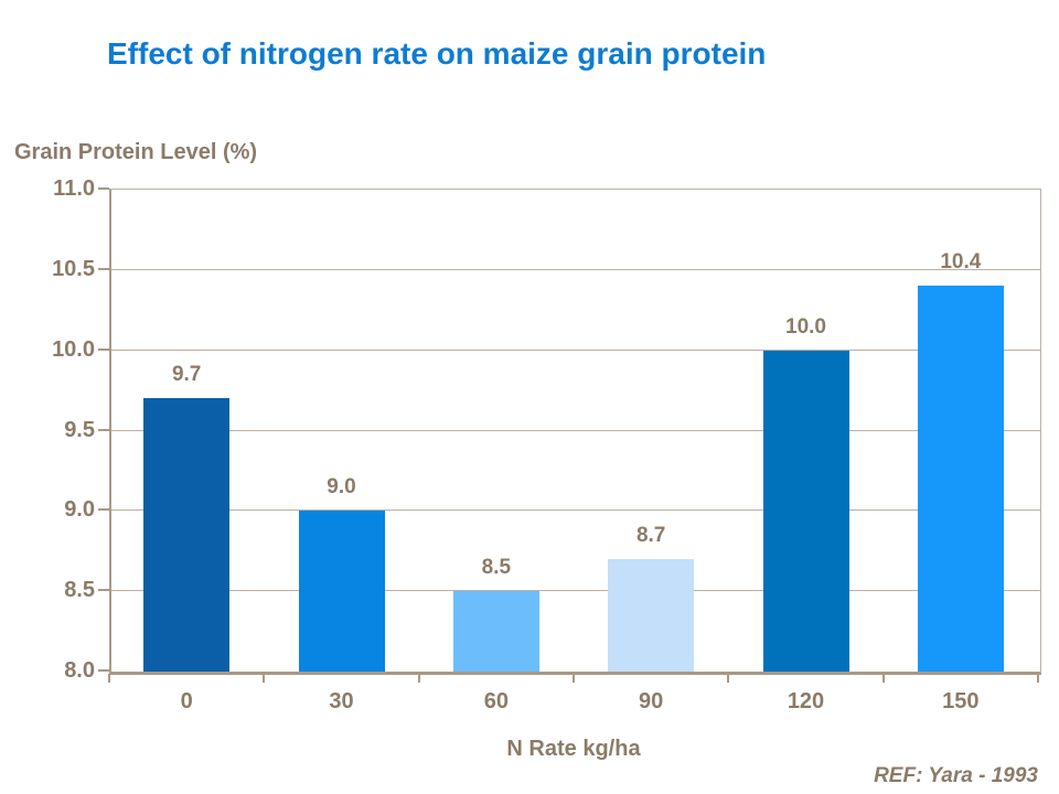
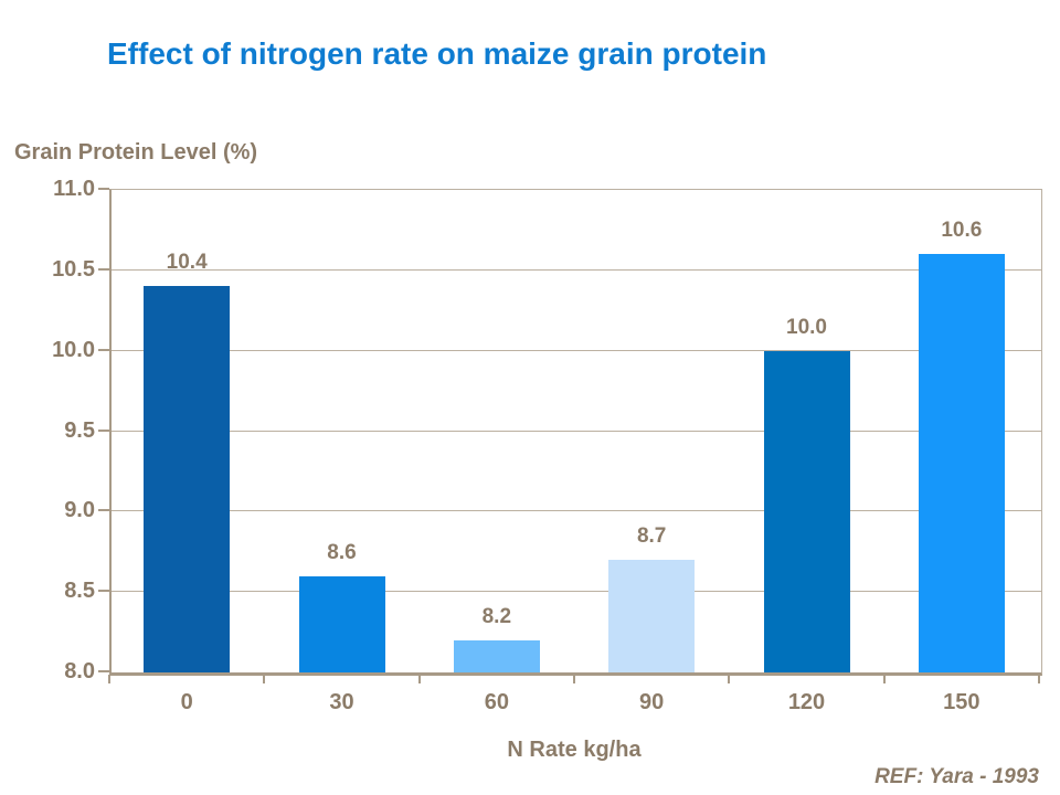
0: 9.7 -> 10.4
30: 9.0 -> 8.6
60: 8.5 -> 8.2
150: 10.4 -> 10.6
